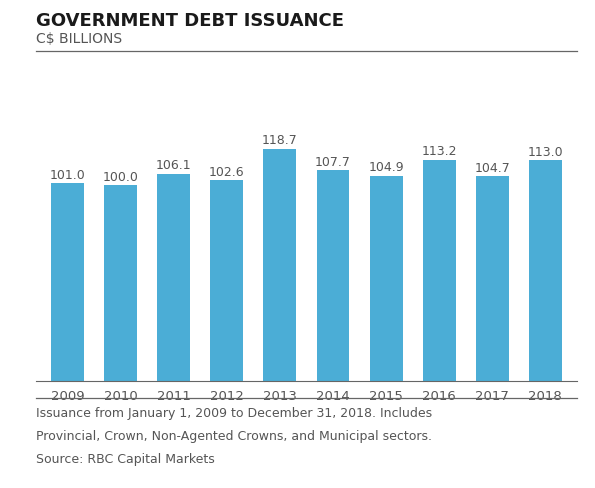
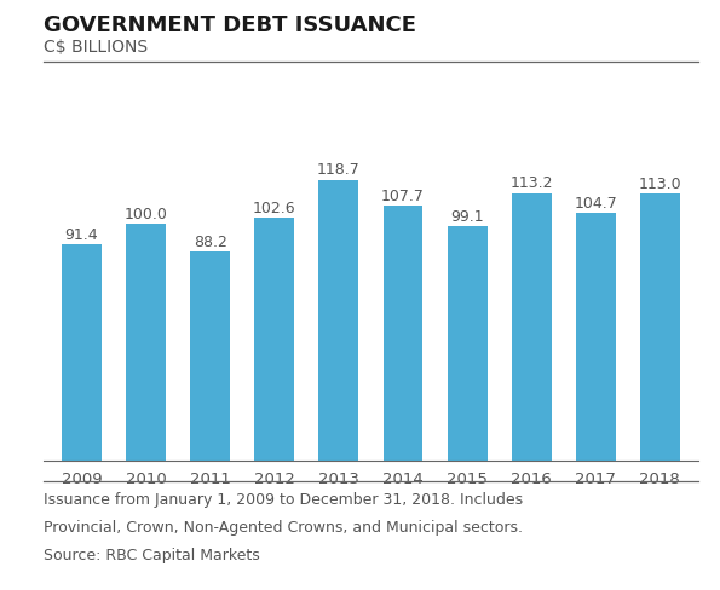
2009: 101.0 -> 91.4
2011: 106.1 -> 88.2
2015: 104.9 -> 99.1
